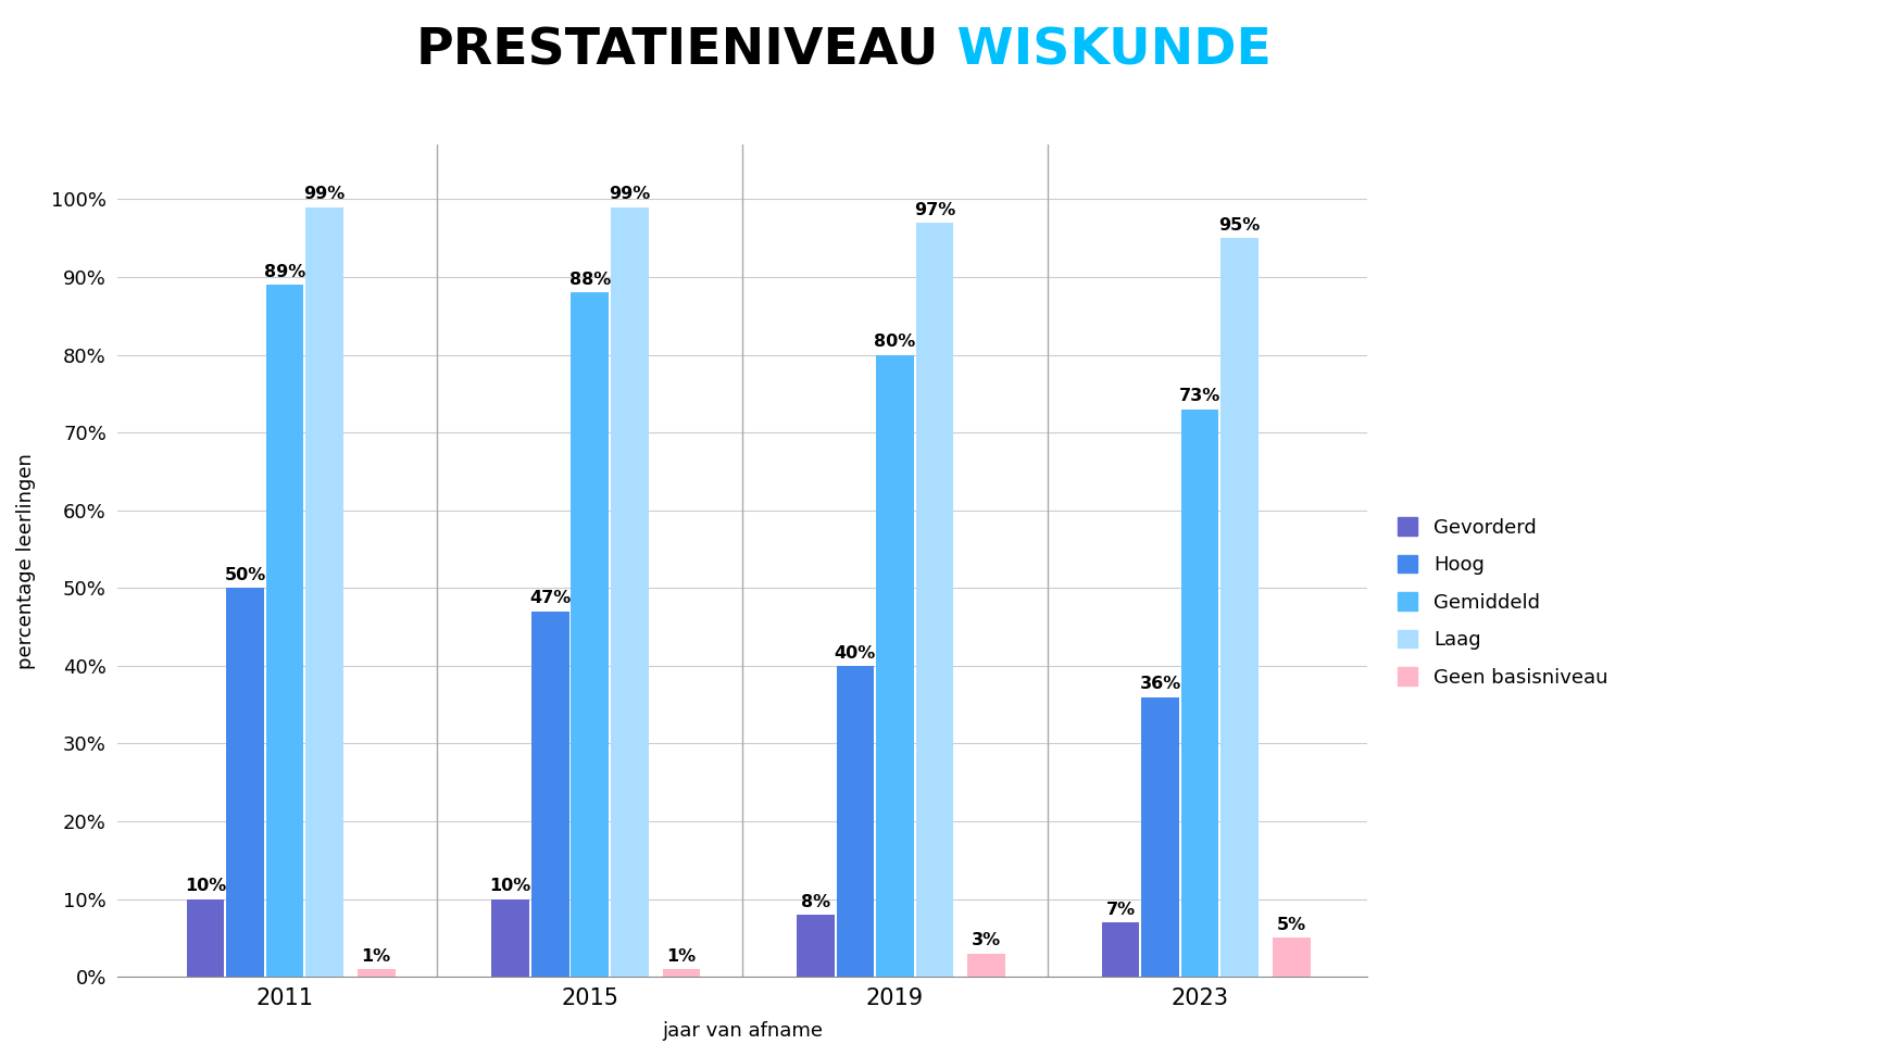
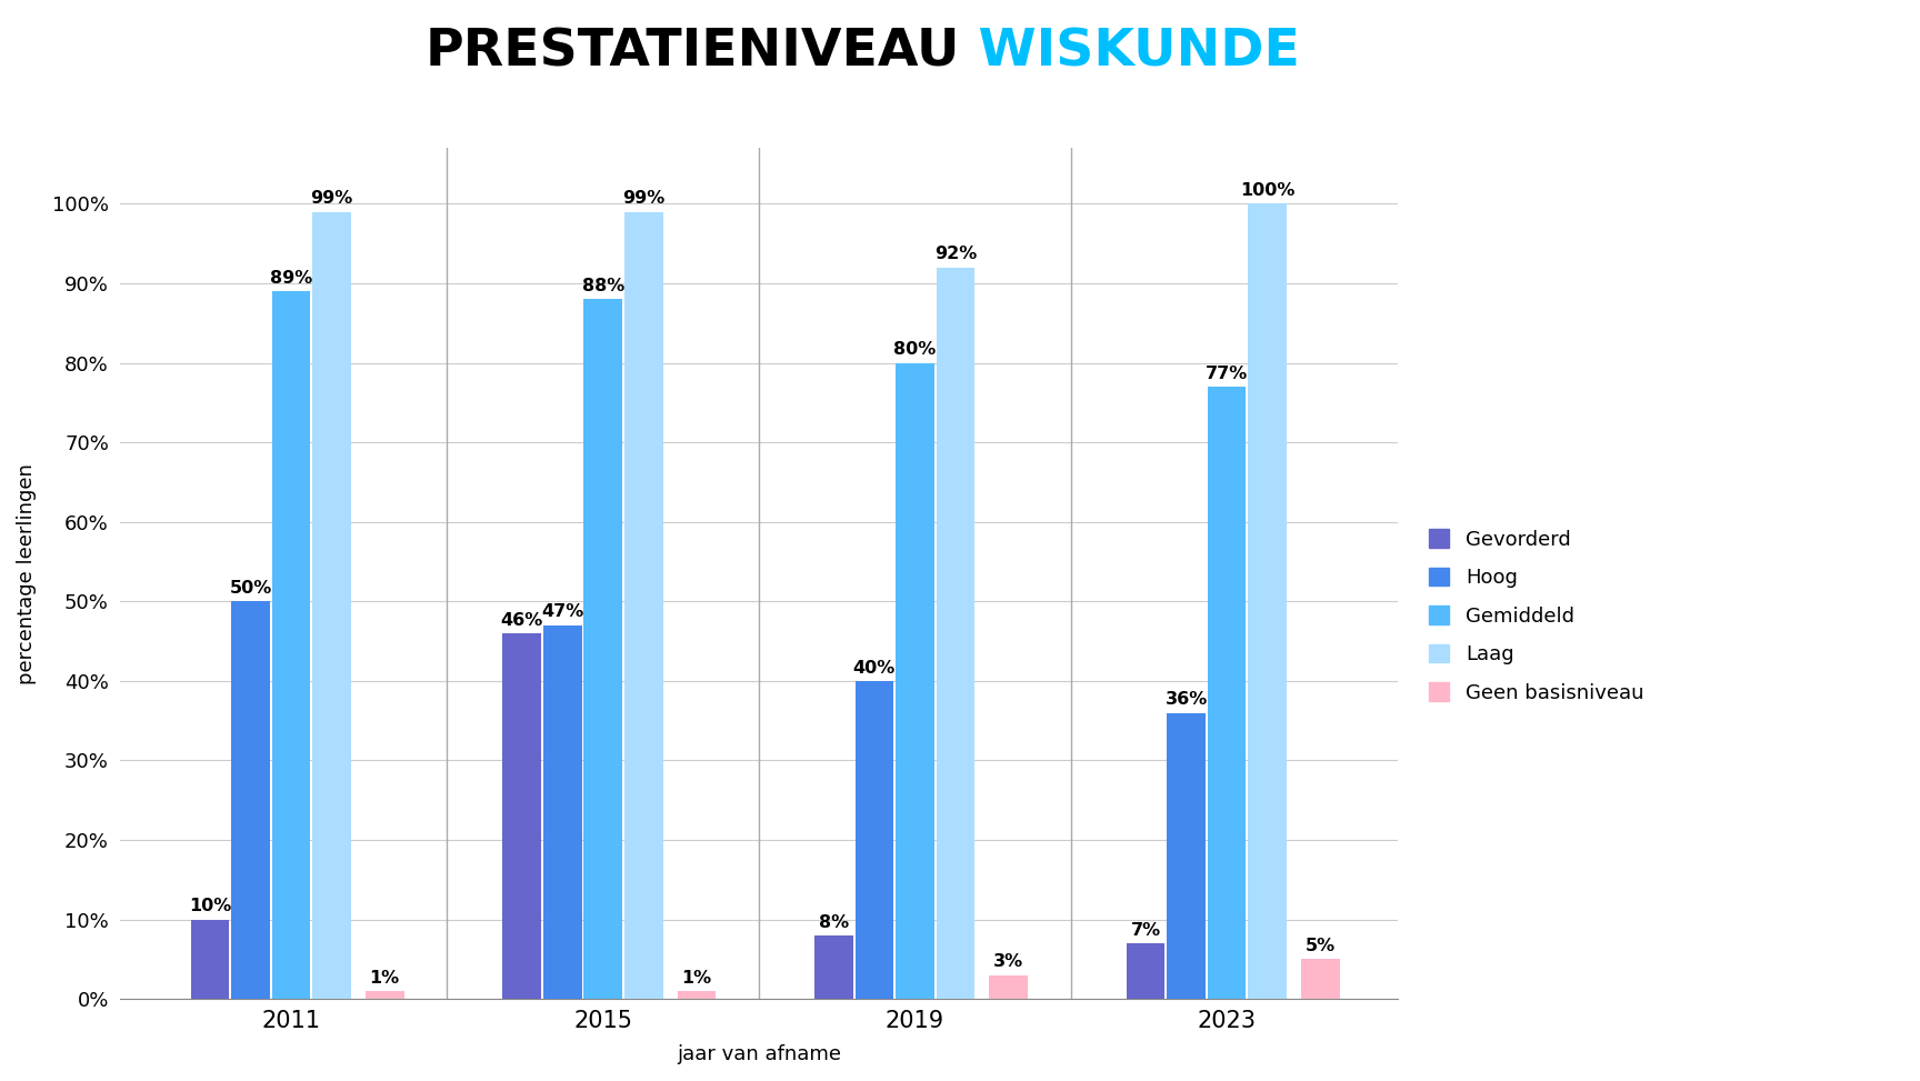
Gevorderd/2015: 10% -> 46%
Laag/2019: 97% -> 92%
Gemiddeld/2023: 73% -> 77%
Laag/2023: 95% -> 100%
